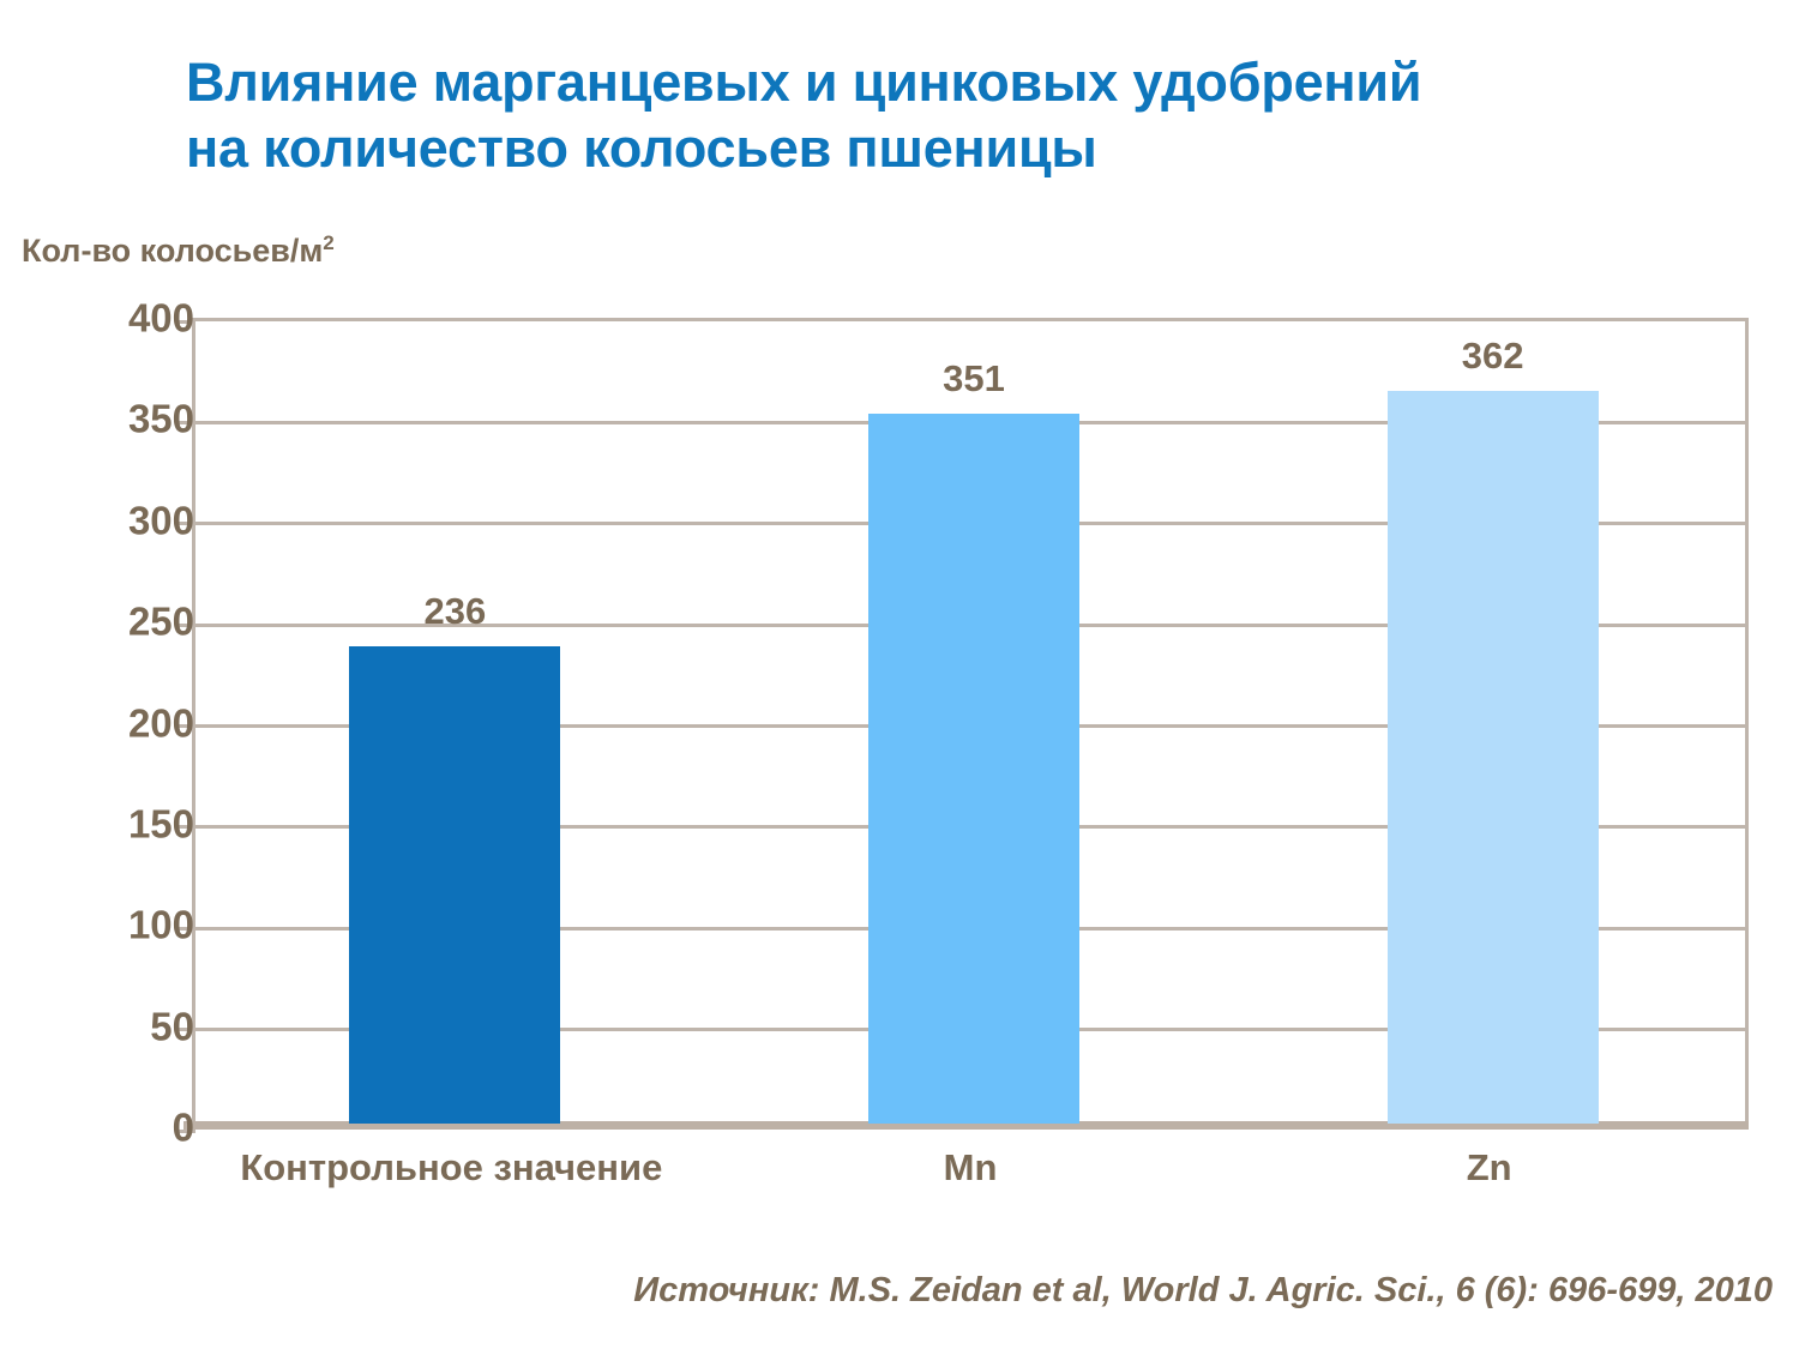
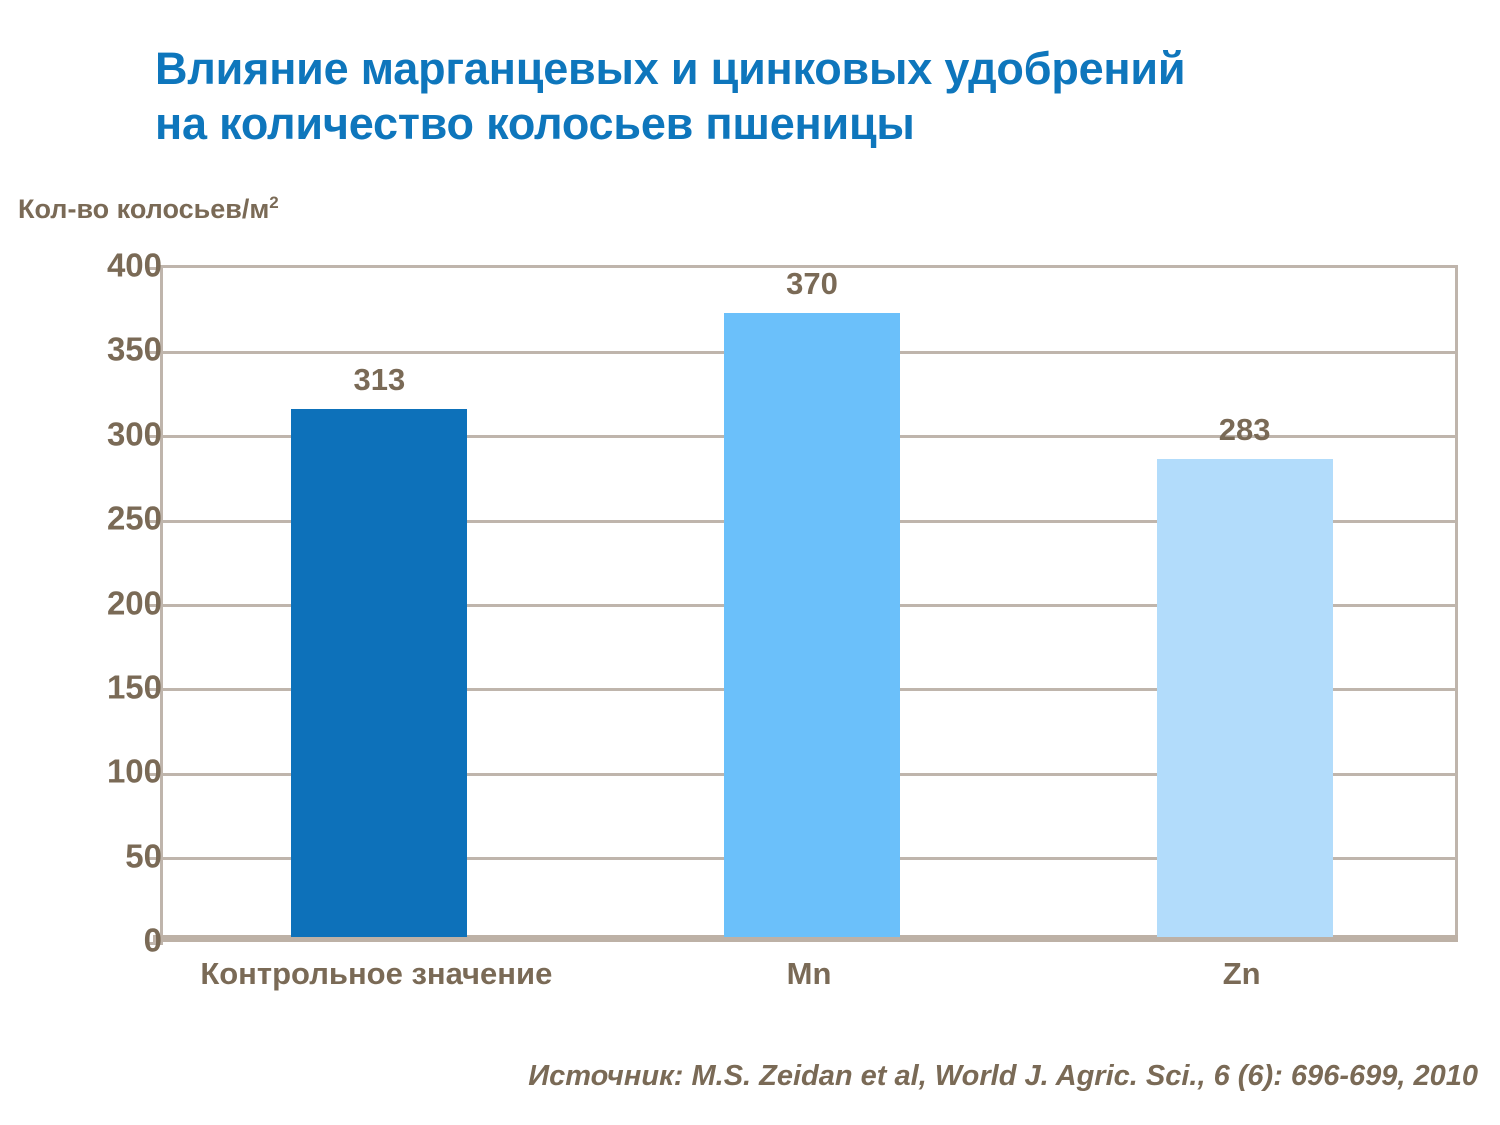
Контрольное значение: 236 -> 313
Mn: 351 -> 370
Zn: 362 -> 283
